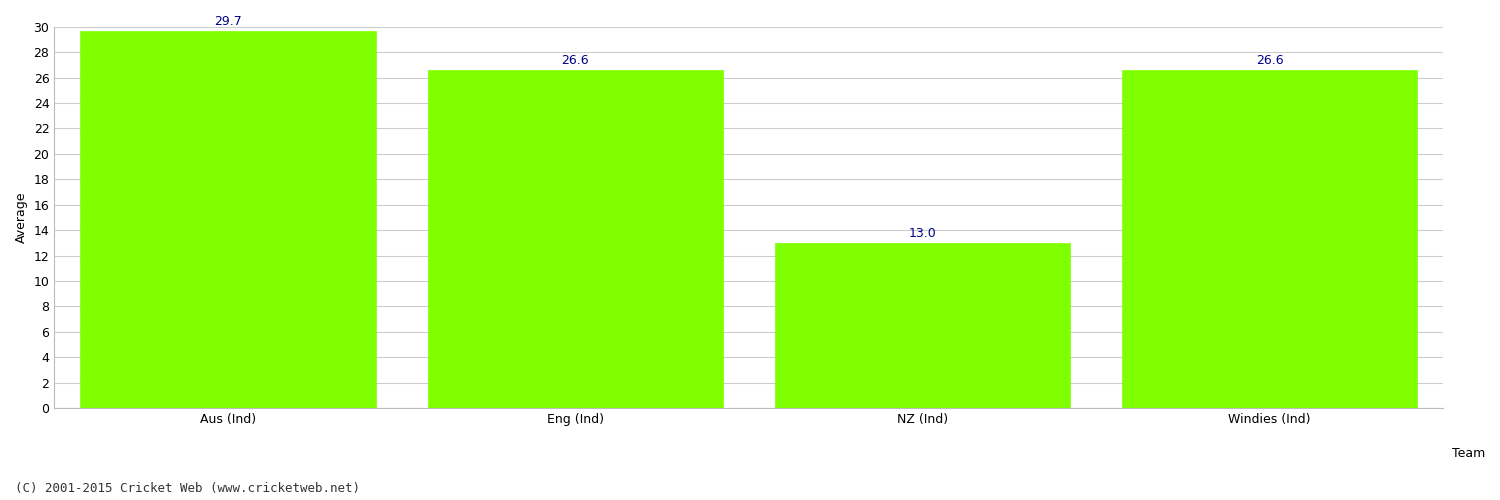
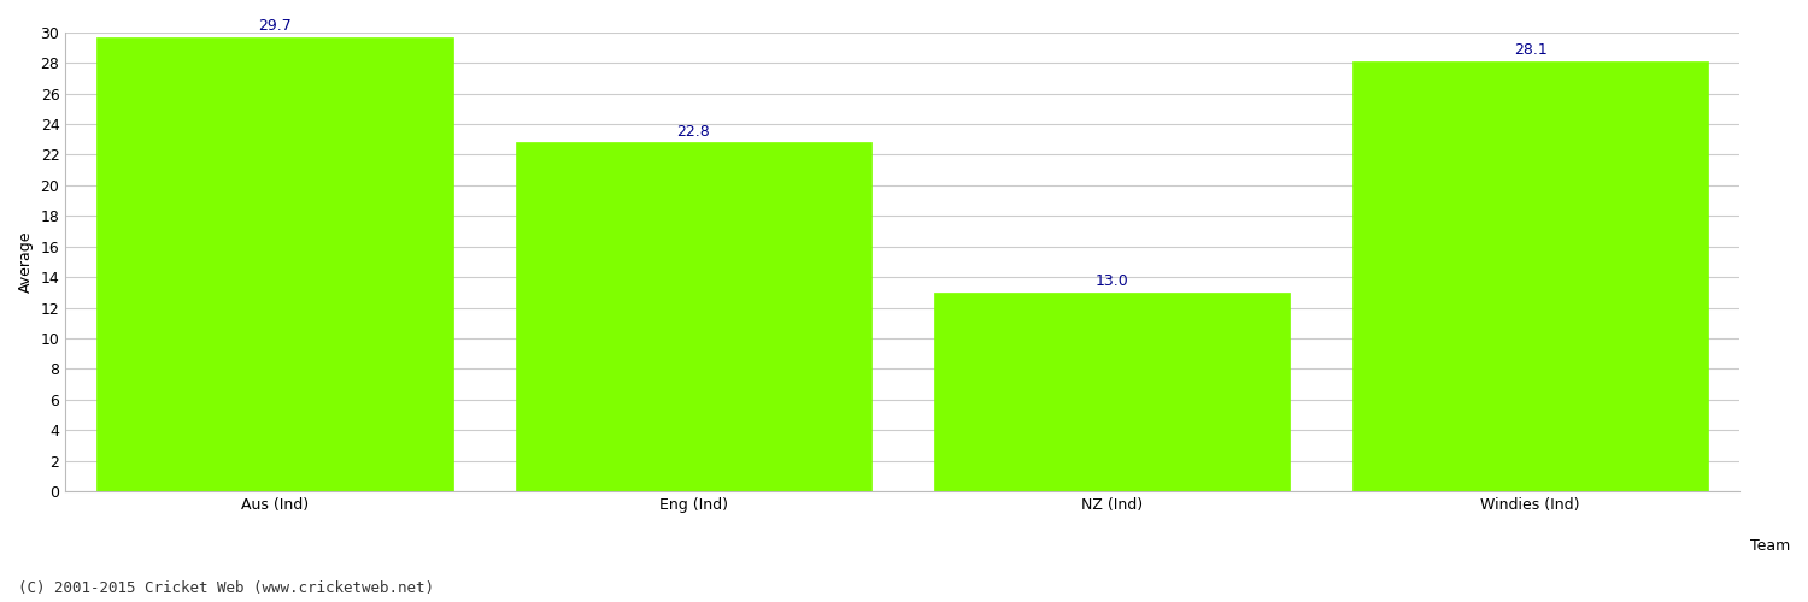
Eng (Ind): 26.6 -> 22.8
Windies (Ind): 26.6 -> 28.1
